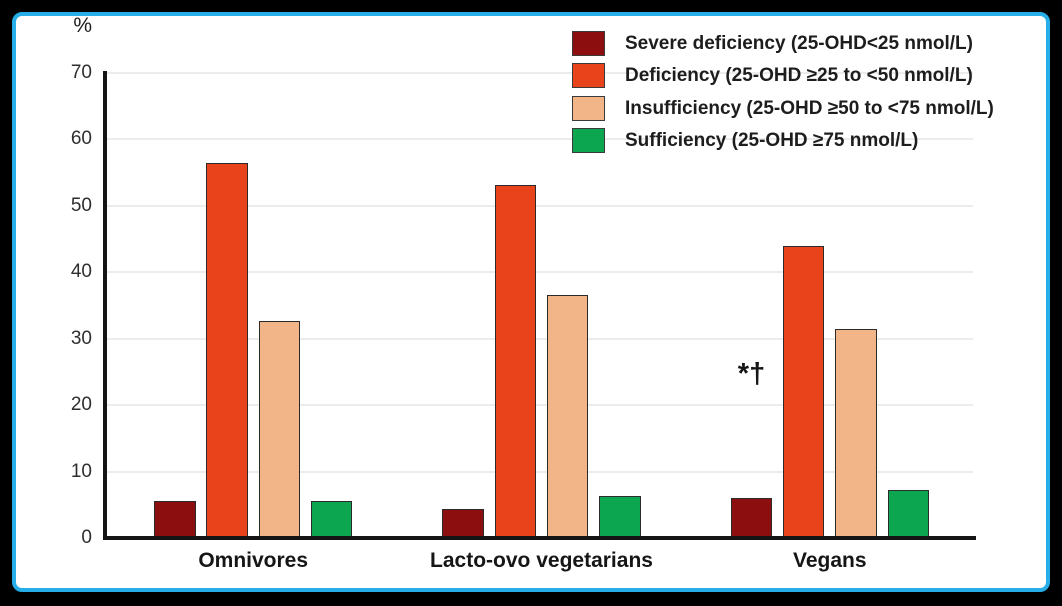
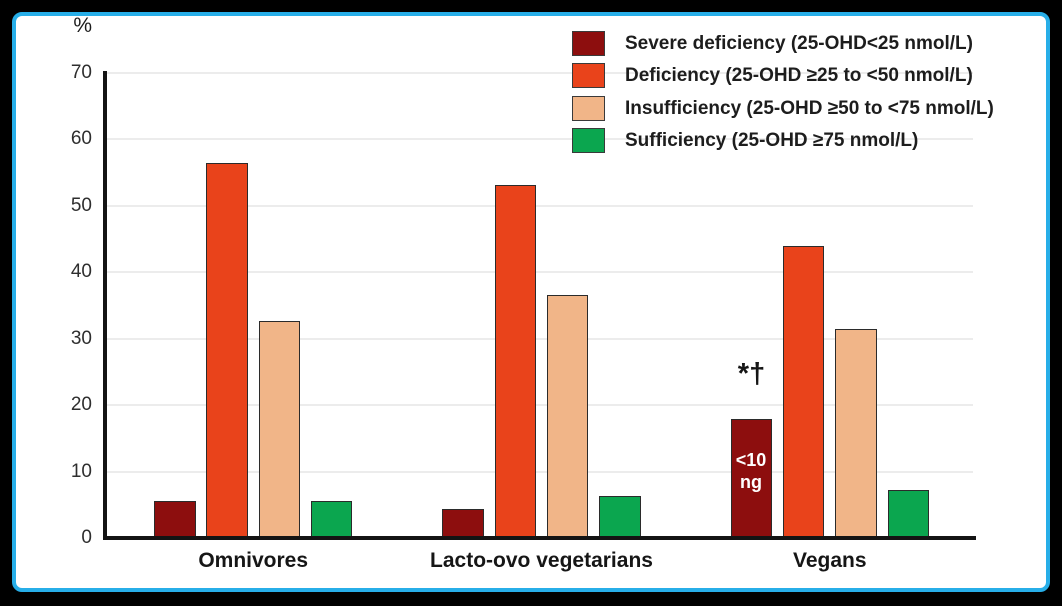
Severe deficiency (25-OHD<25 nmol/L)/Vegans: 6 -> 18
